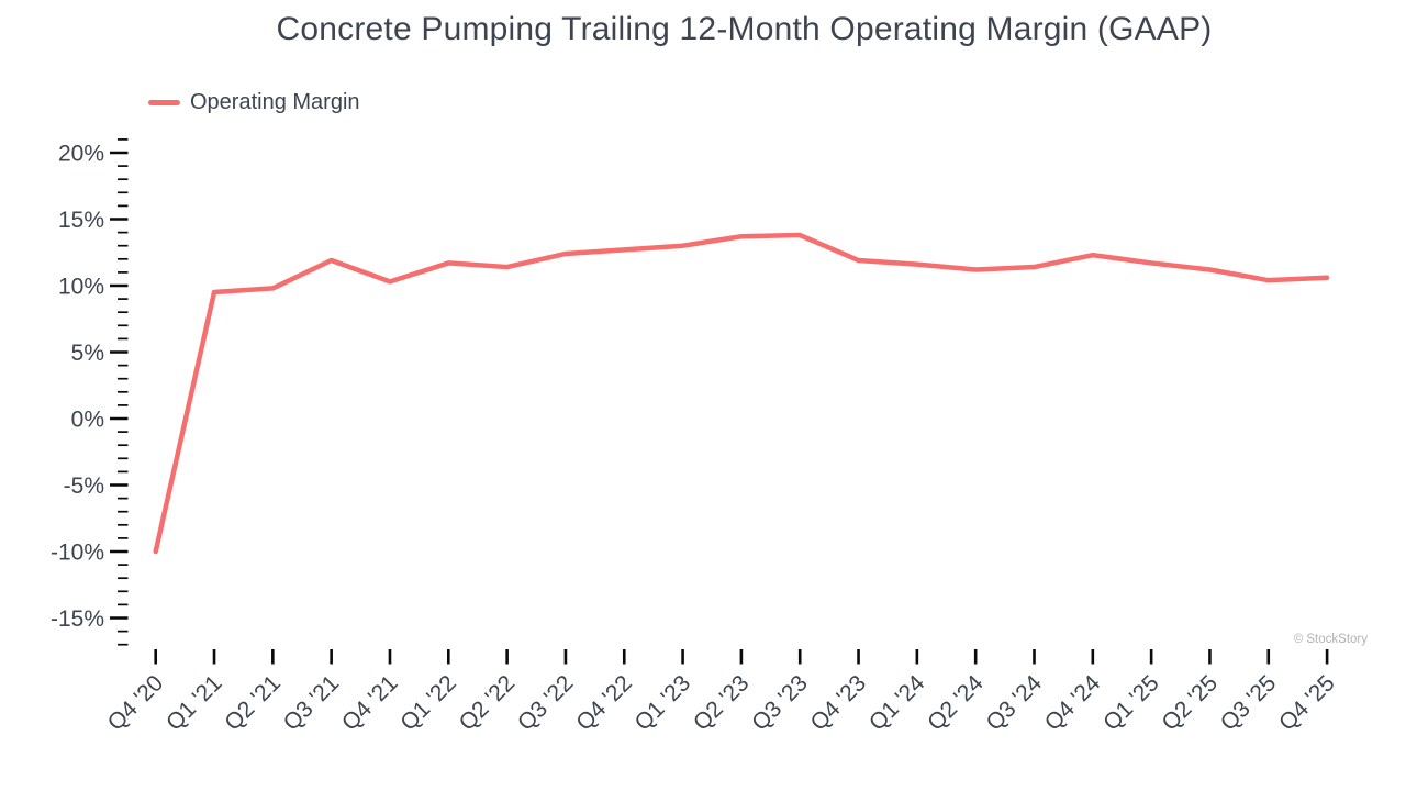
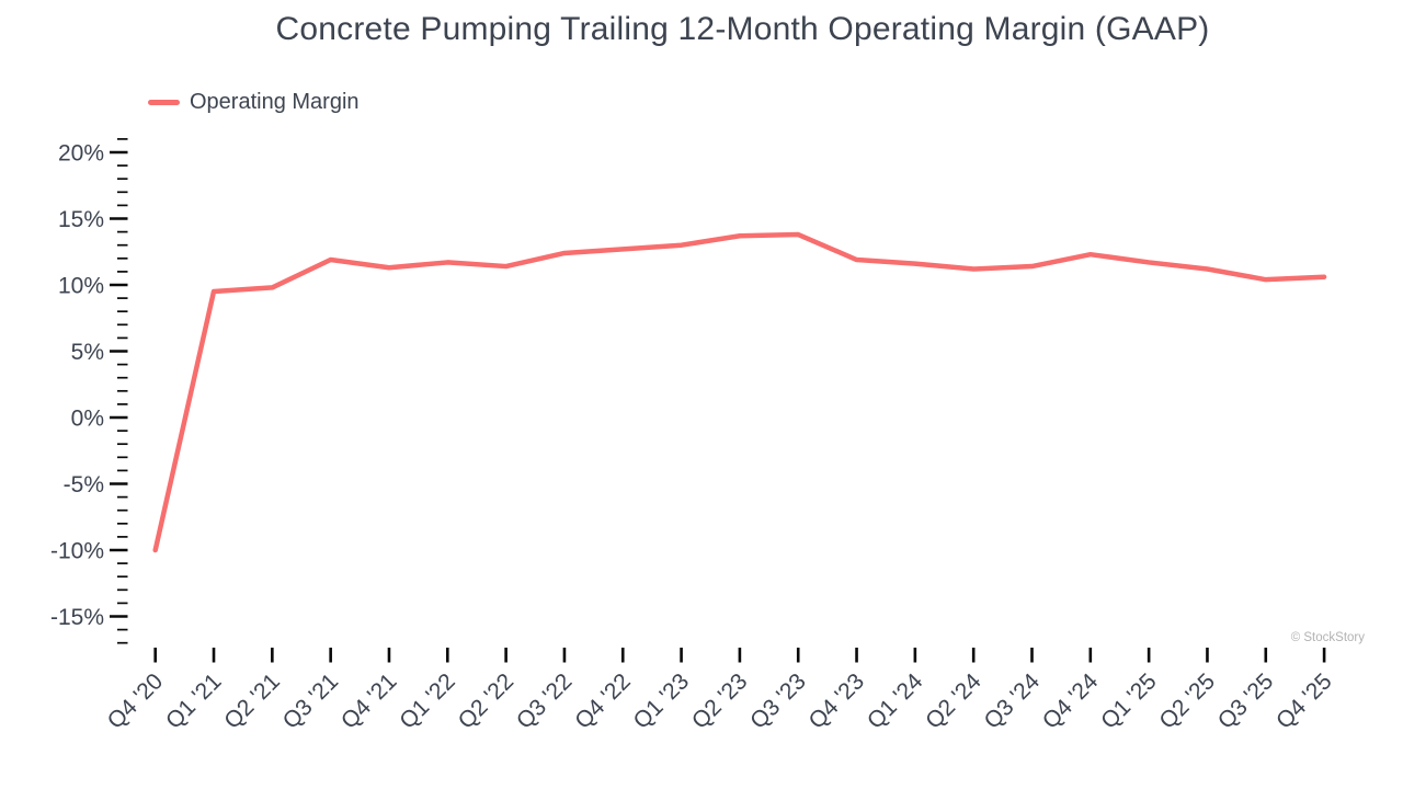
Q4 '21: 10.3% -> 11.3%
